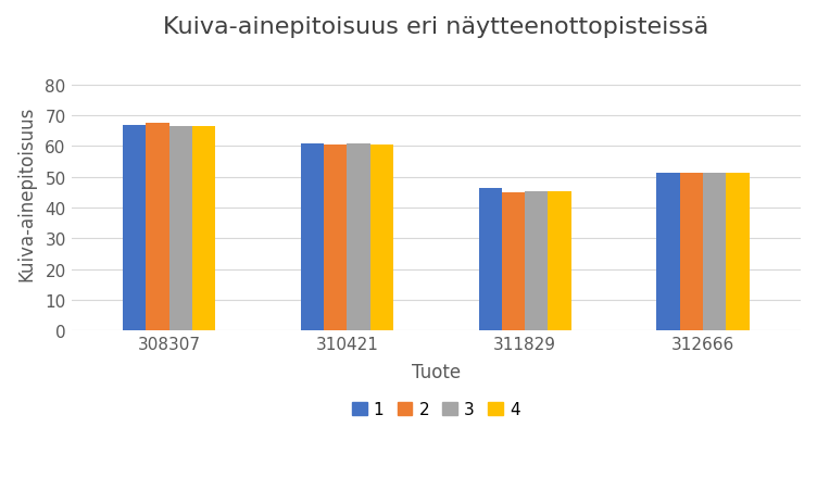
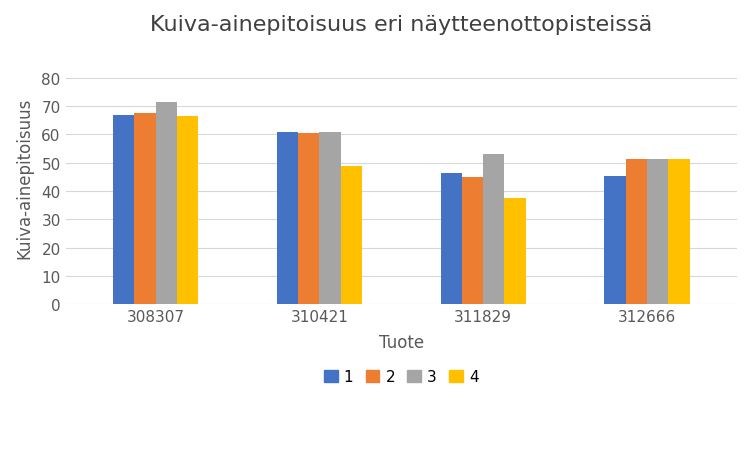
3/308307: 66.5 -> 71.5
4/310421: 60.5 -> 49.0
3/311829: 45.5 -> 53.0
4/311829: 45.5 -> 37.5
1/312666: 51.5 -> 45.5
